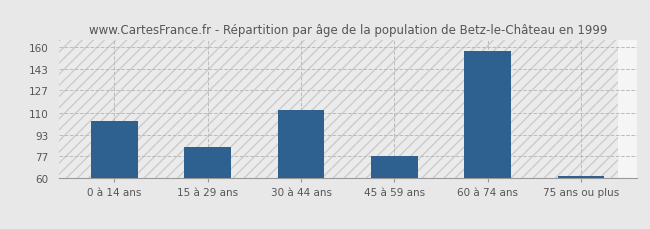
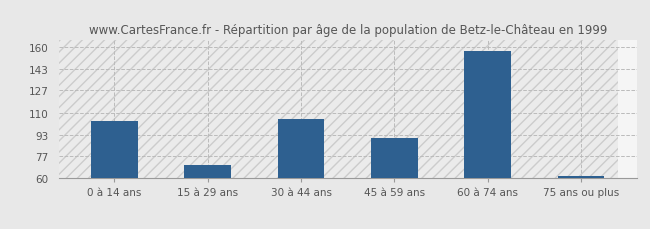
15 à 29 ans: 84 -> 70
30 à 44 ans: 112 -> 105
45 à 59 ans: 77 -> 91
